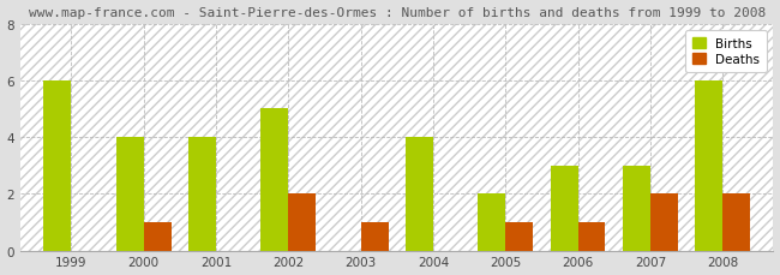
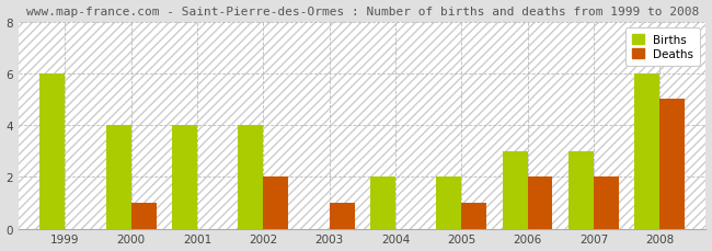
Births/2002: 5 -> 4
Births/2004: 4 -> 2
Deaths/2006: 1 -> 2
Deaths/2008: 2 -> 5
